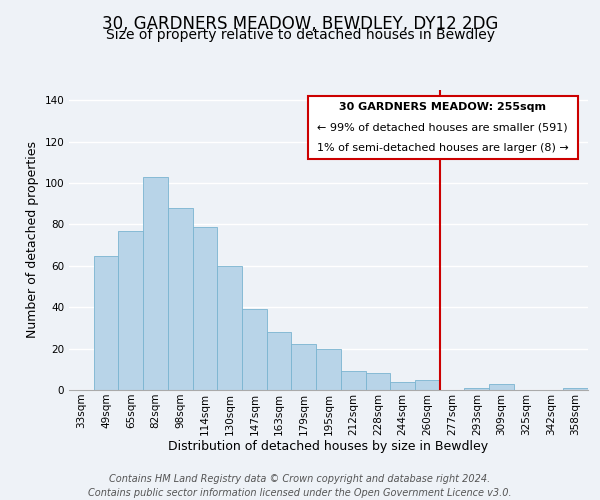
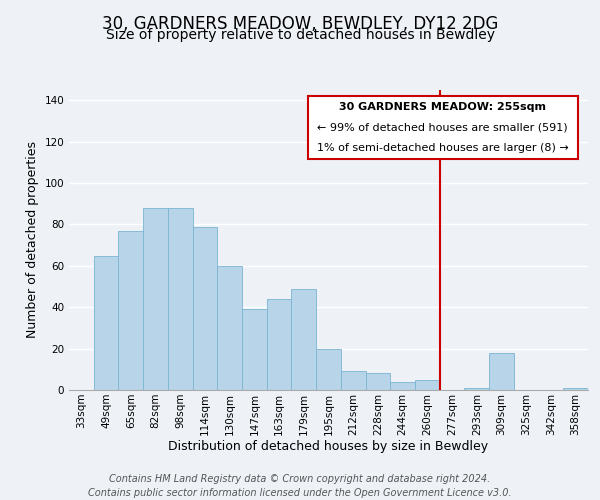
82sqm: 103 -> 88
163sqm: 28 -> 44
179sqm: 22 -> 49
309sqm: 3 -> 18
